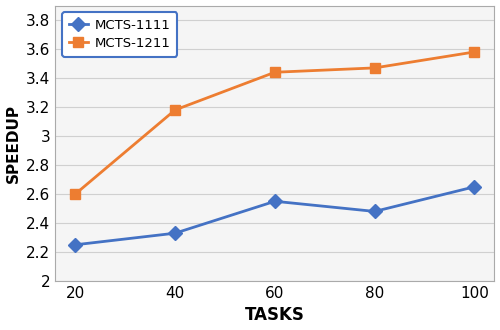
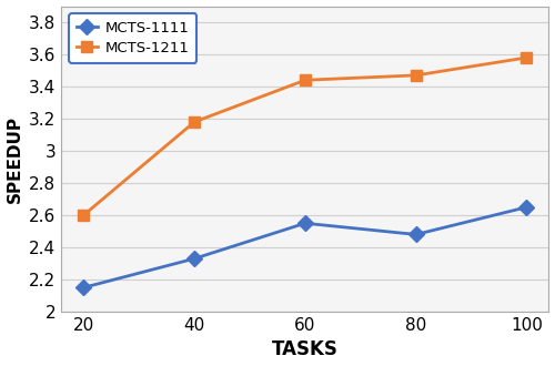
MCTS-1111/20: 2.25 -> 2.15
